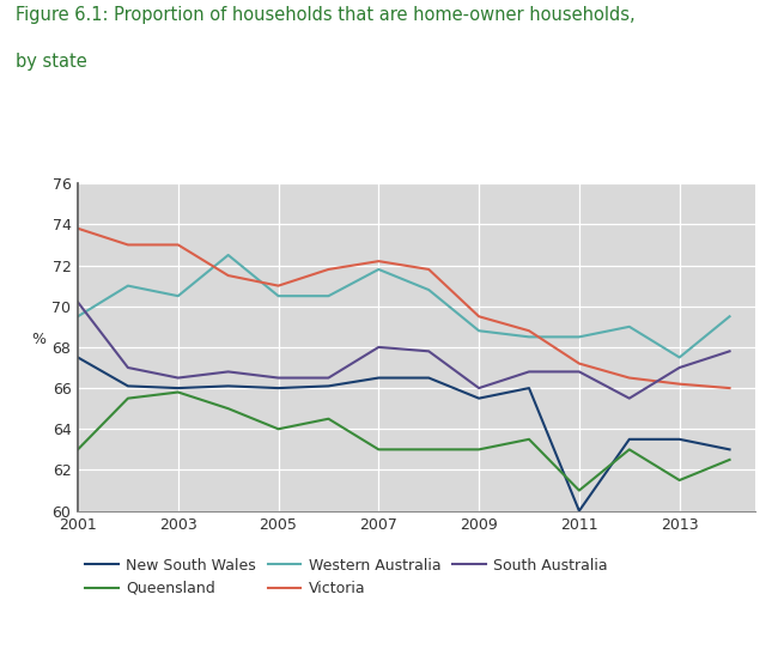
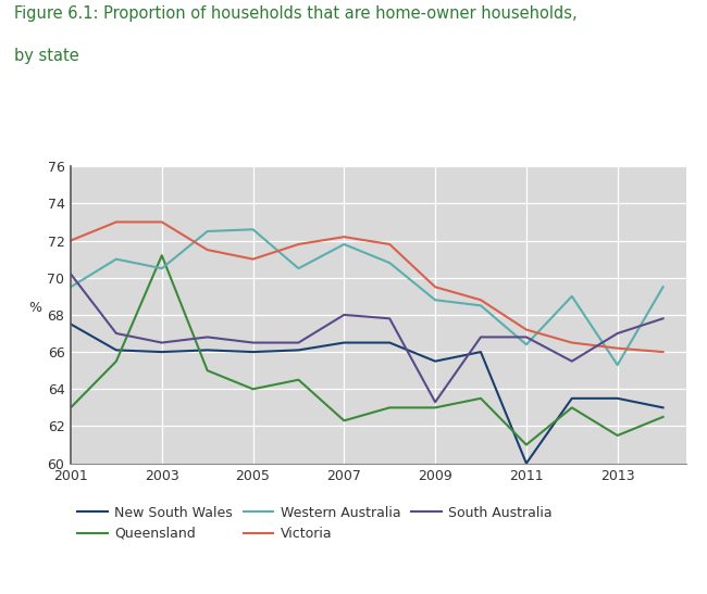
Victoria/2001: 73.8 -> 72.0
Queensland/2003: 65.8 -> 71.2
Western Australia/2005: 70.5 -> 72.6
Queensland/2007: 63.0 -> 62.3
South Australia/2009: 66.0 -> 63.3
Western Australia/2011: 68.5 -> 66.4
Western Australia/2013: 67.5 -> 65.3
